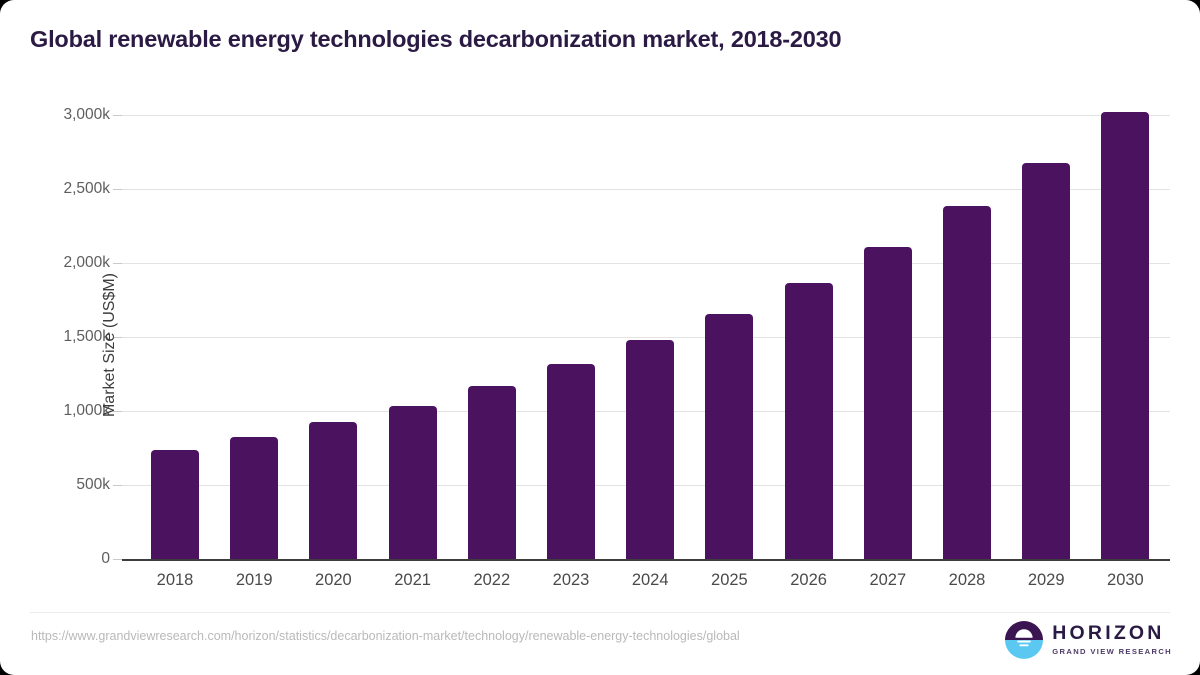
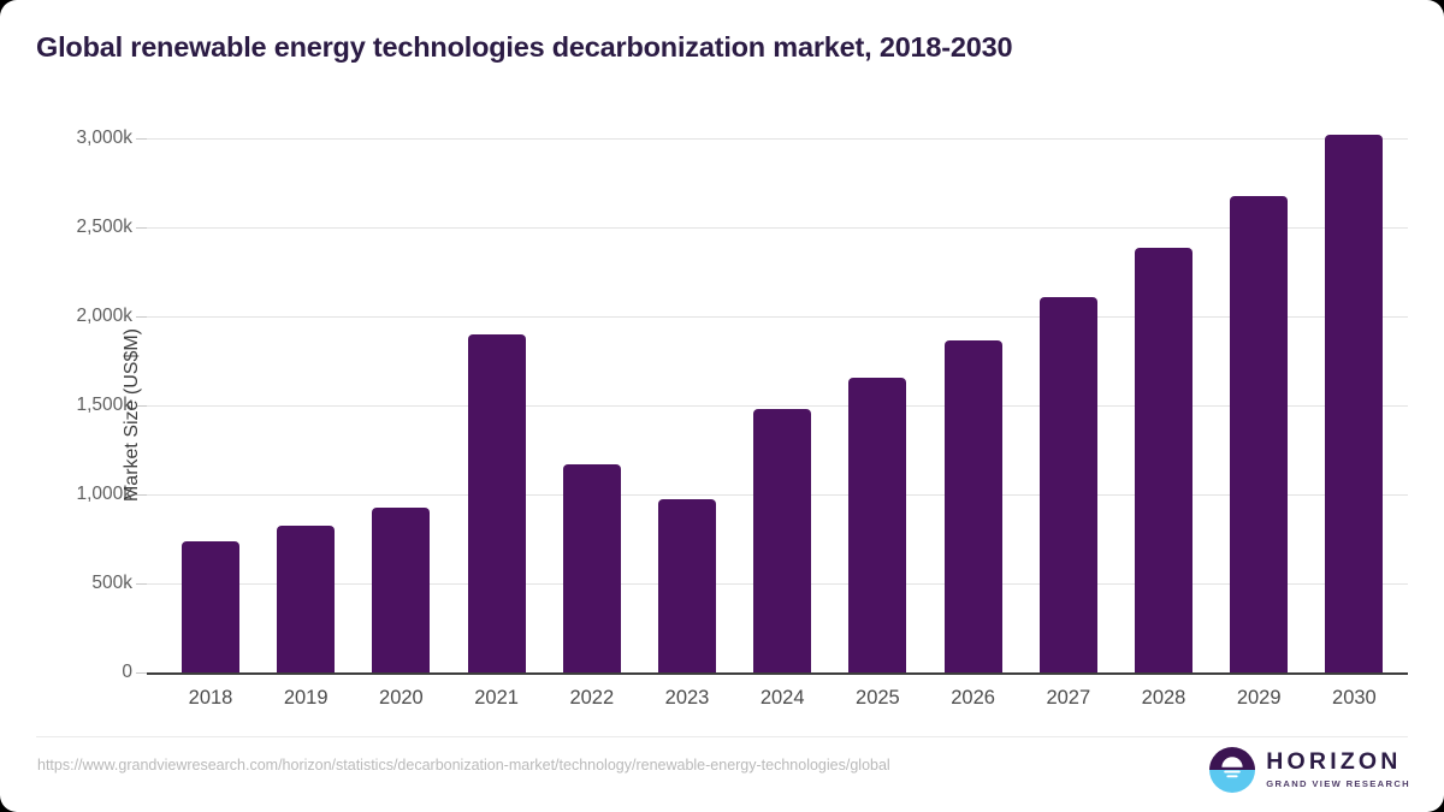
2021: 1030k -> 1900k
2023: 1320k -> 970k
